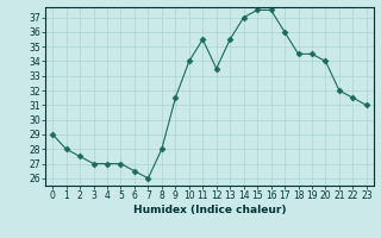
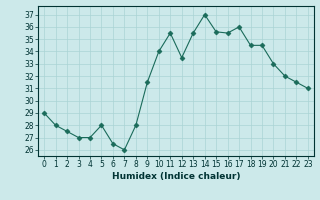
5: 27.0 -> 28.0
15: 37.5 -> 35.6
16: 37.5 -> 35.5
20: 34.0 -> 33.0
